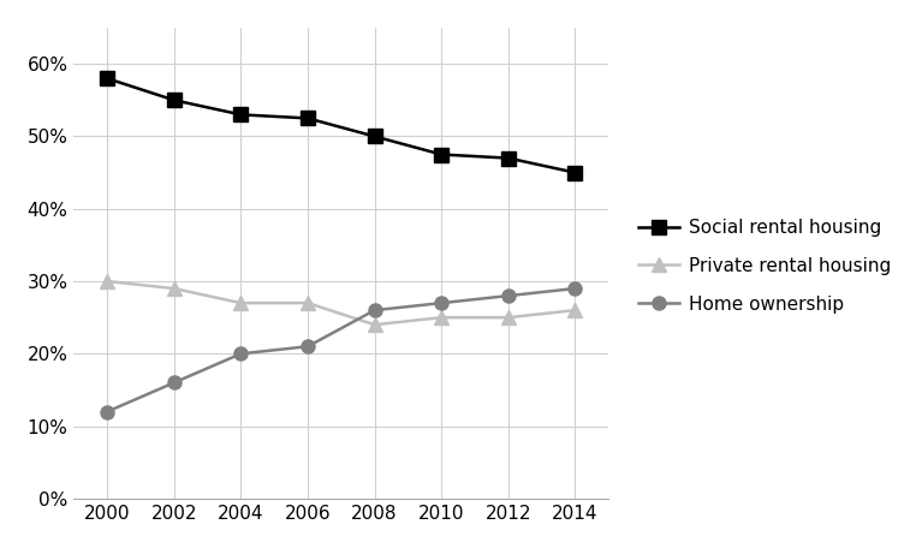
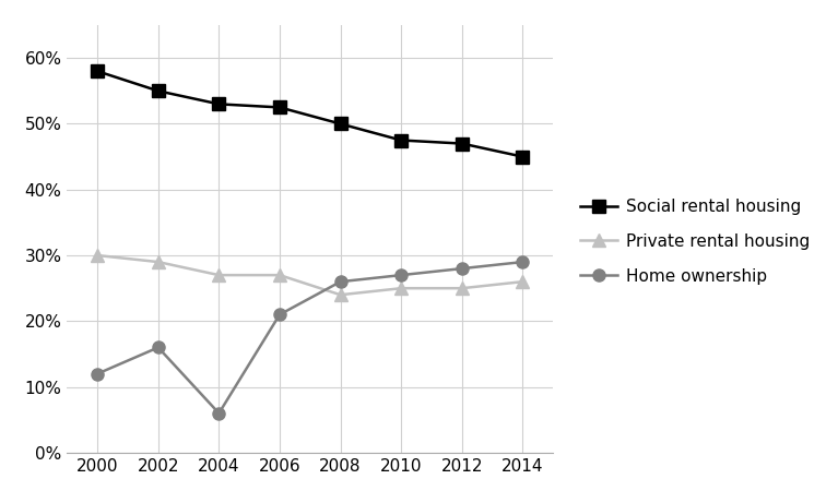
Home ownership/2004: 20% -> 6%
